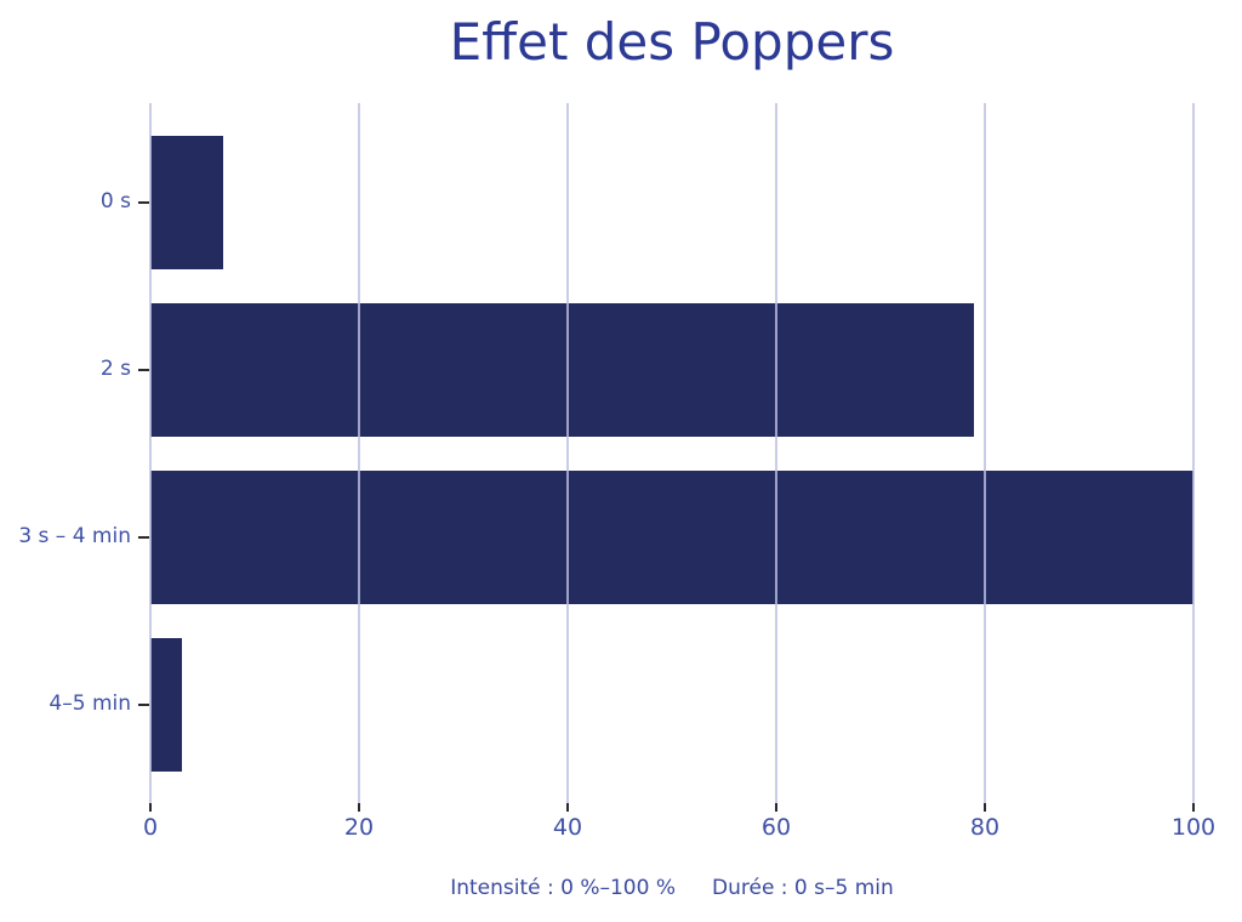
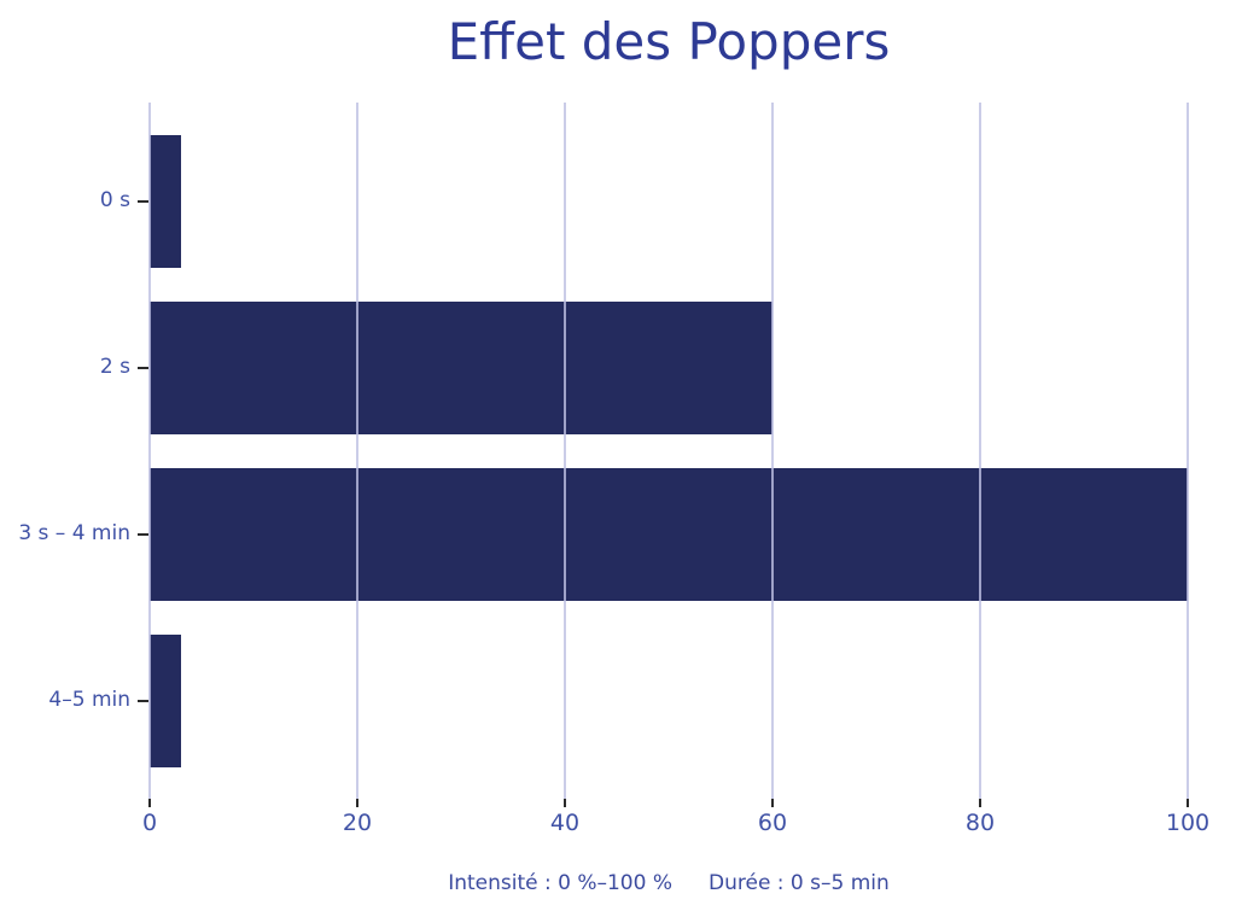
0 s: 7 -> 3
2 s: 79 -> 60
